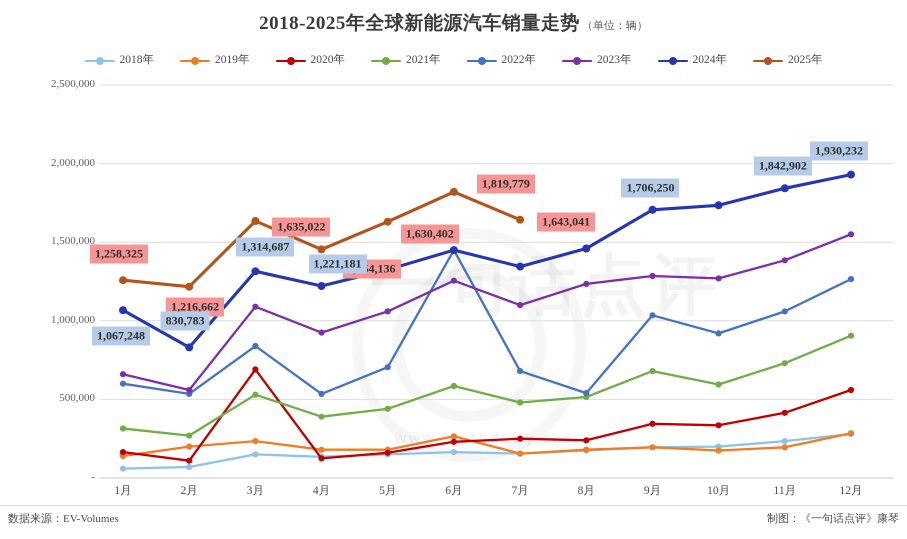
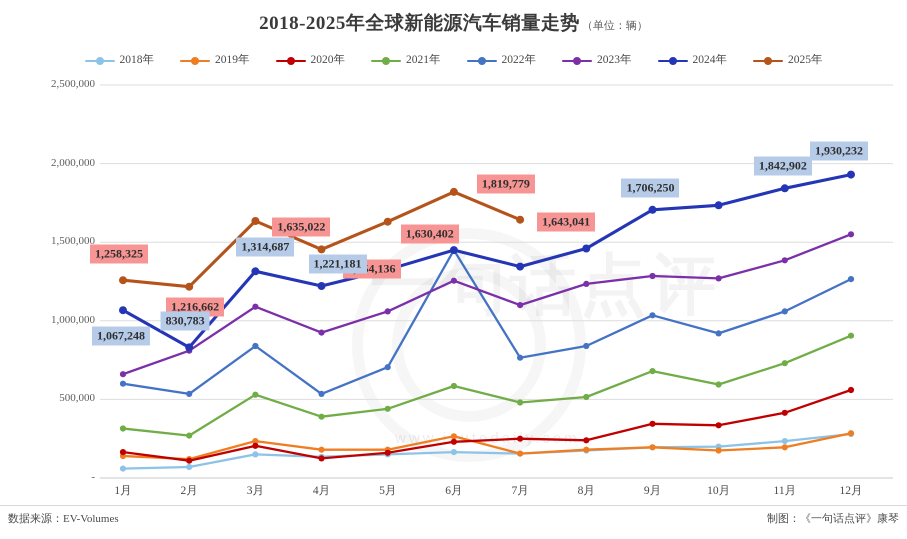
2019年/2月: 200000 -> 120000
2023年/2月: 560000 -> 810000
2020年/3月: 690000 -> 200000
2022年/7月: 680000 -> 760000
2022年/8月: 540000 -> 840000
